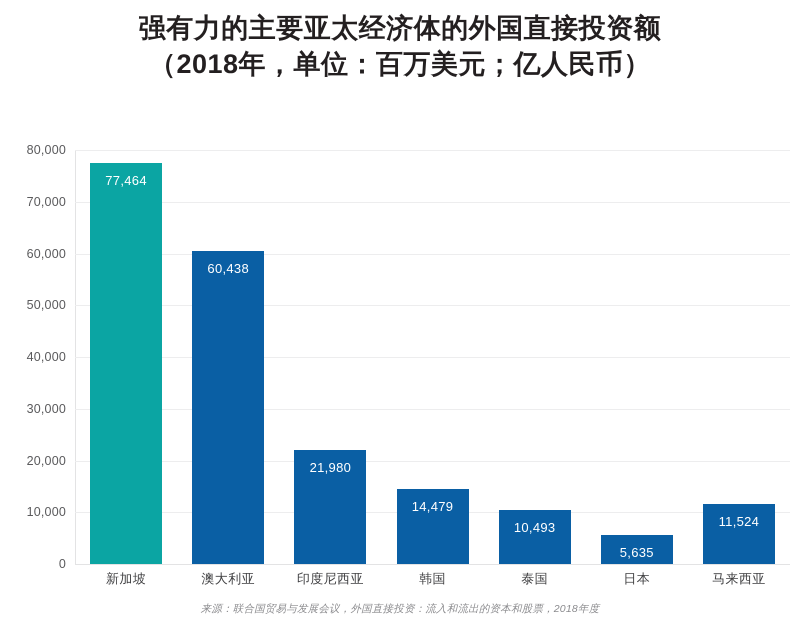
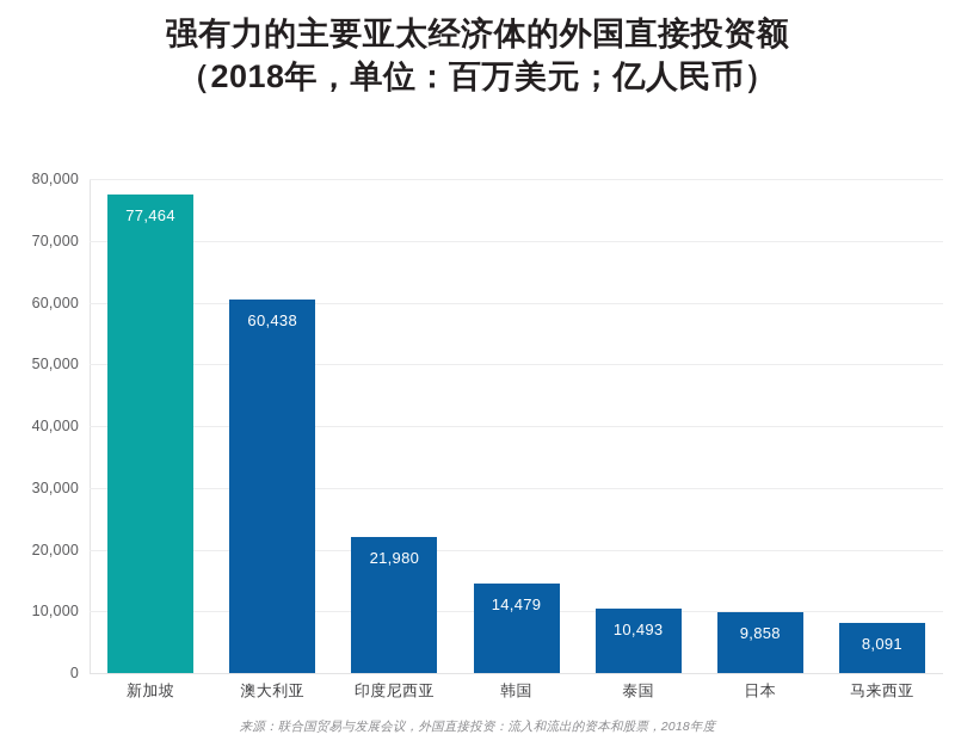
日本: 5,635 -> 9,858
马来西亚: 11,524 -> 8,091
